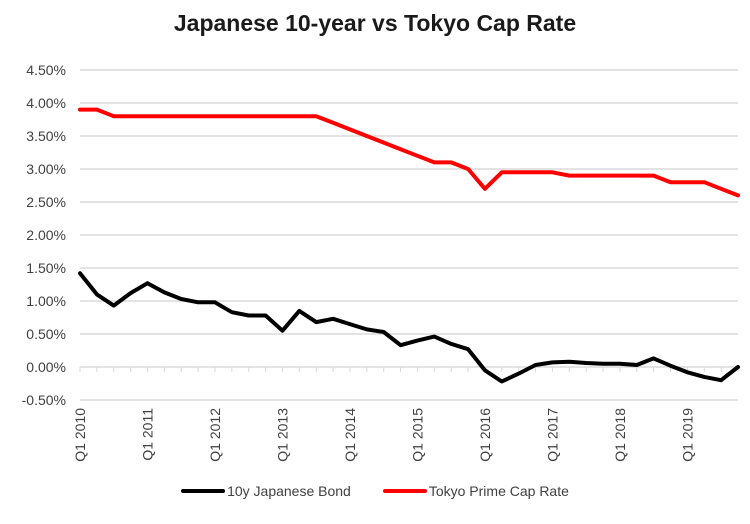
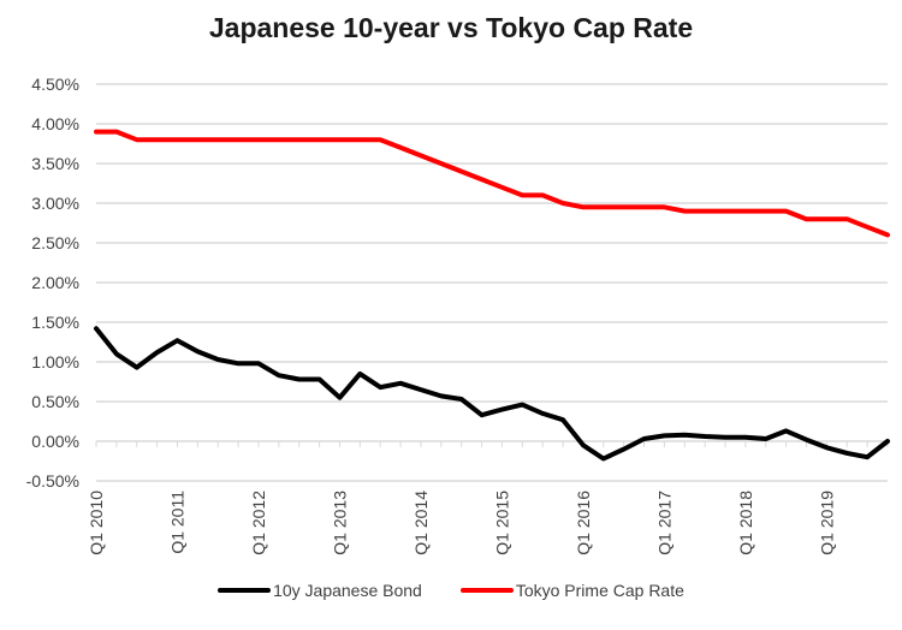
Tokyo Prime Cap Rate/Q1 2016: 2.7% -> 3.0%
